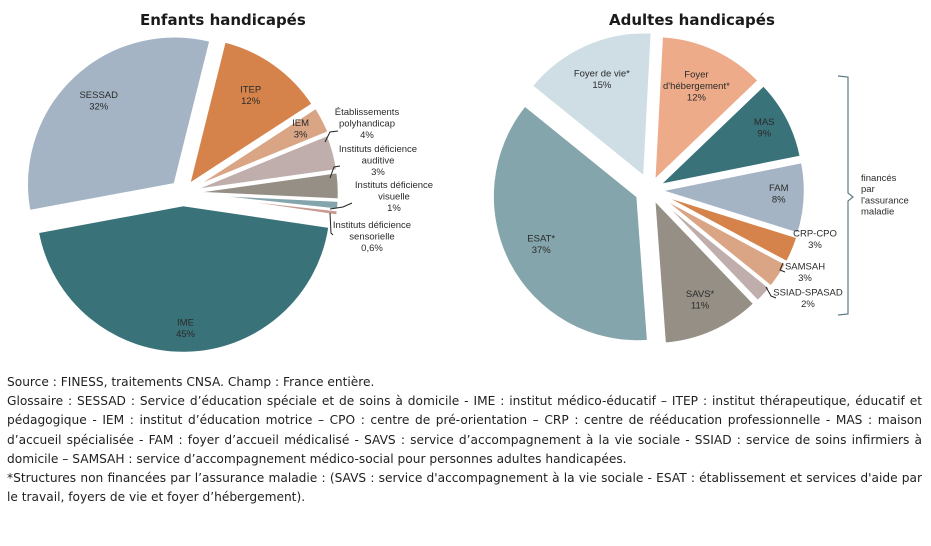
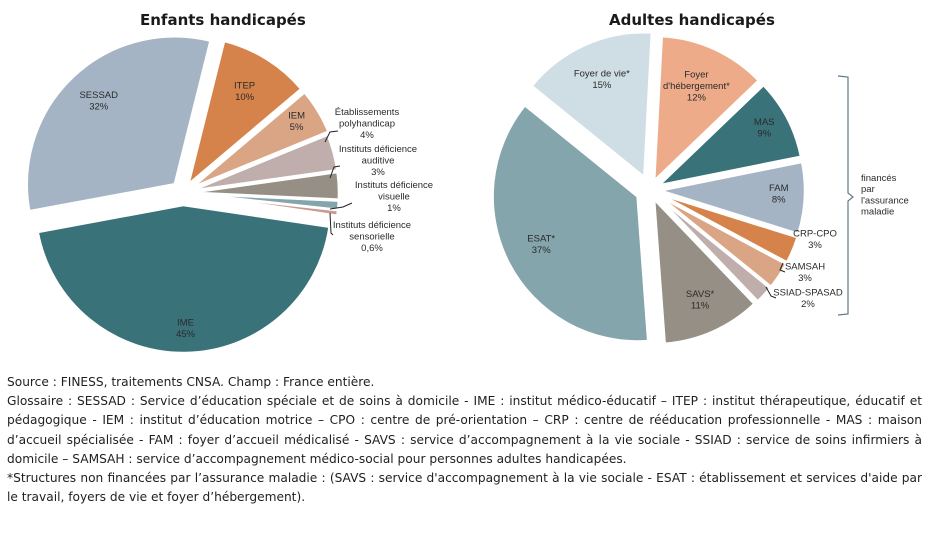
Enfants handicapés/ITEP: 12% -> 10%
Enfants handicapés/IEM: 3% -> 5%
